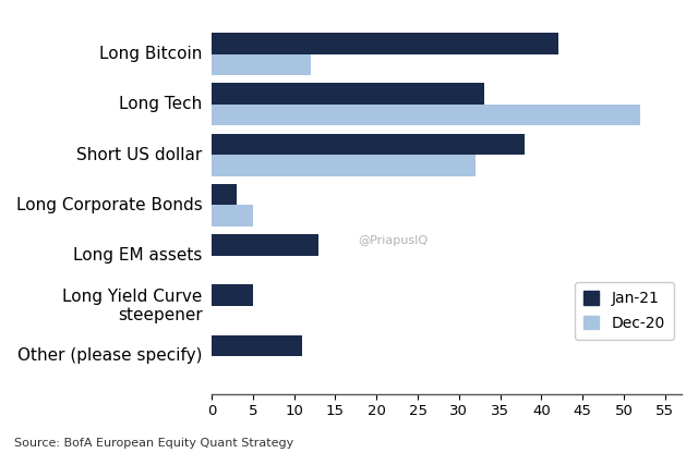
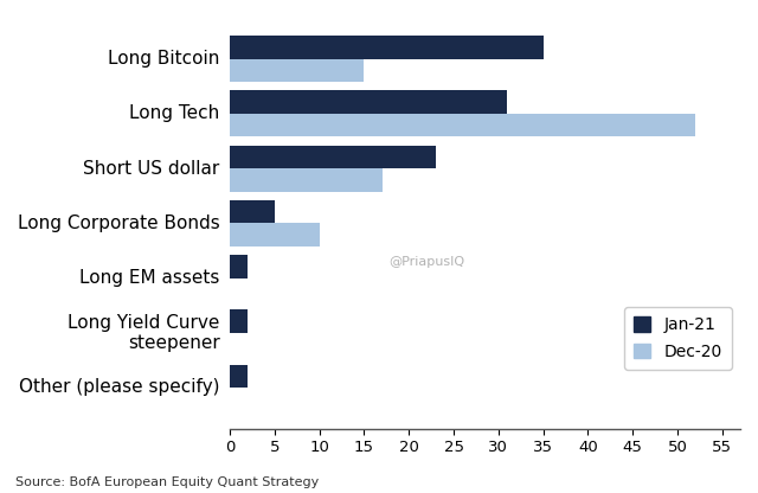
Jan-21/Long Bitcoin: 42 -> 35
Dec-20/Long Bitcoin: 12 -> 15
Jan-21/Long Tech: 33 -> 31
Jan-21/Short US dollar: 38 -> 23
Dec-20/Short US dollar: 32 -> 17
Jan-21/Long Corporate Bonds: 3 -> 5
Dec-20/Long Corporate Bonds: 5 -> 10
Jan-21/Long EM assets: 13 -> 2
Jan-21/Long Yield Curve steepener: 5 -> 2
Jan-21/Other (please specify): 11 -> 2
